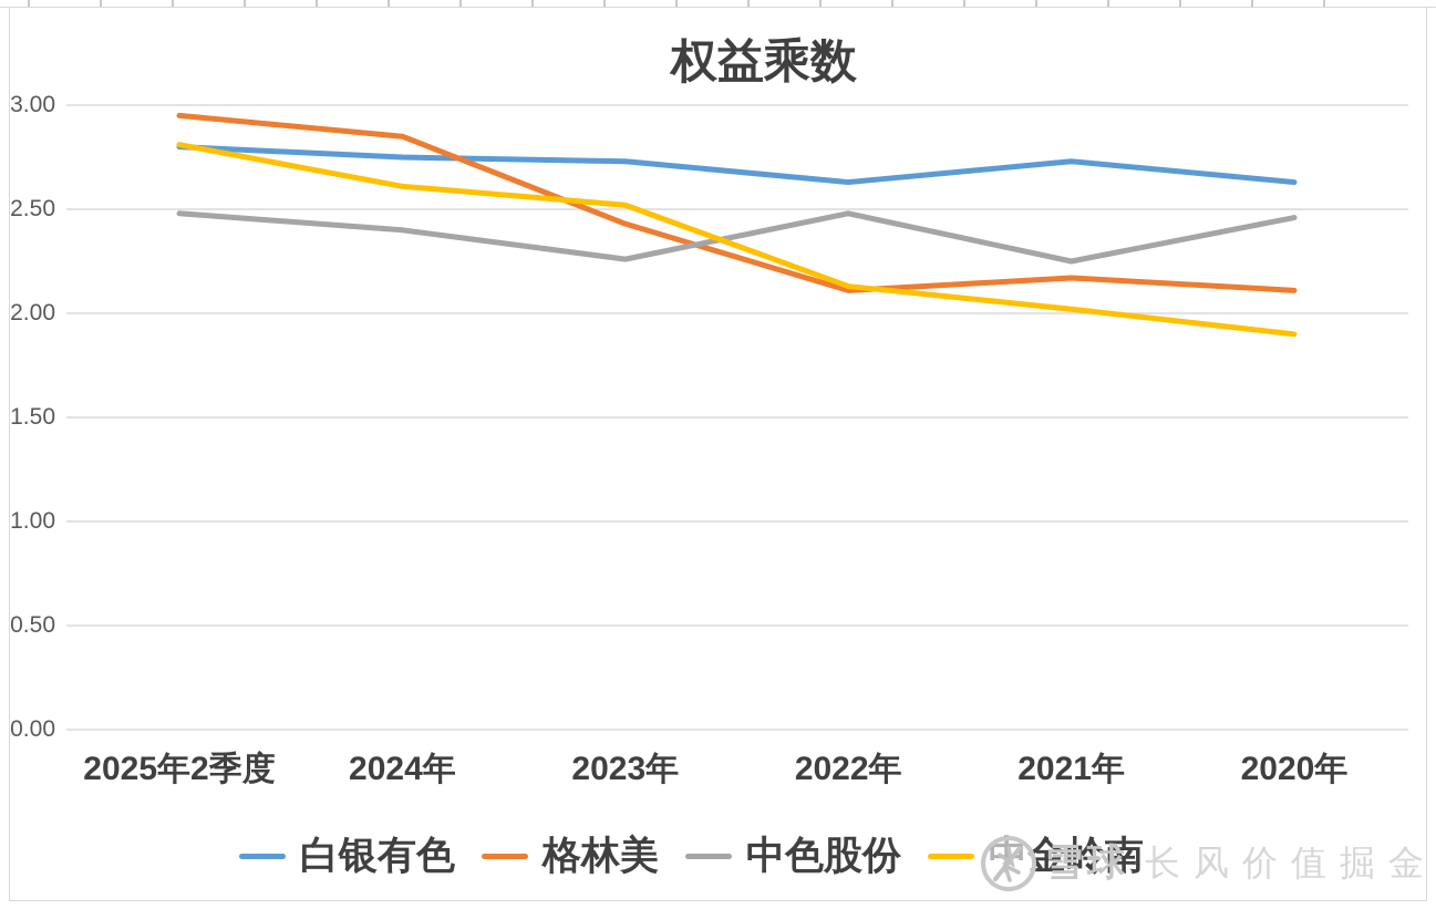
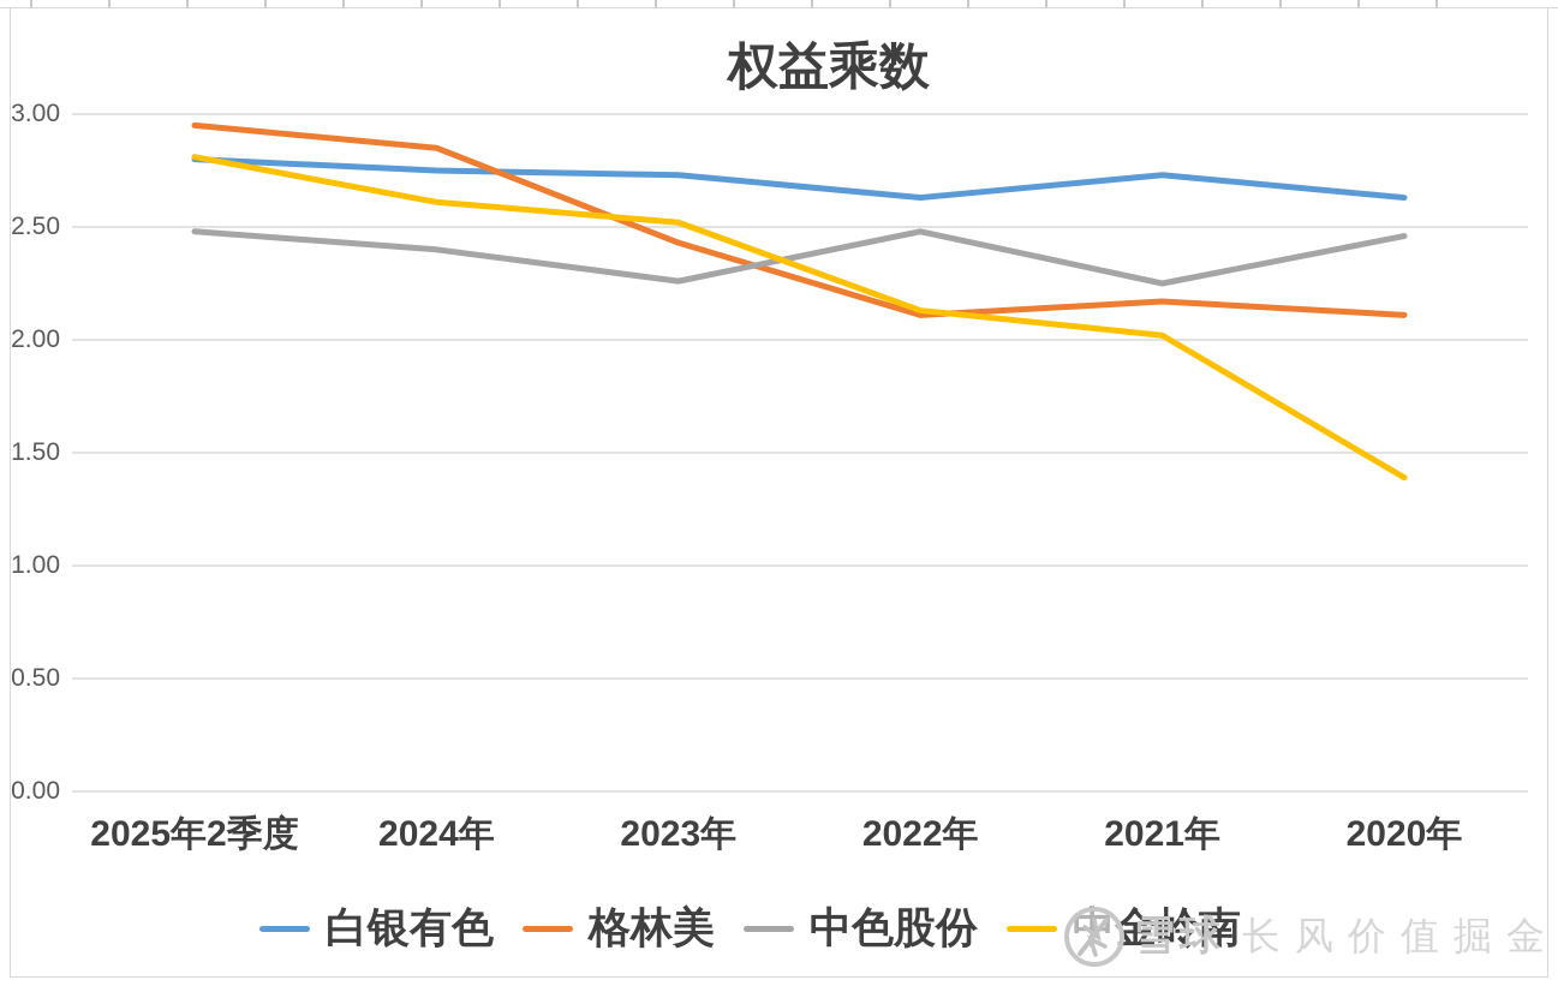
中金岭南/2020年: 1.90 -> 1.39
